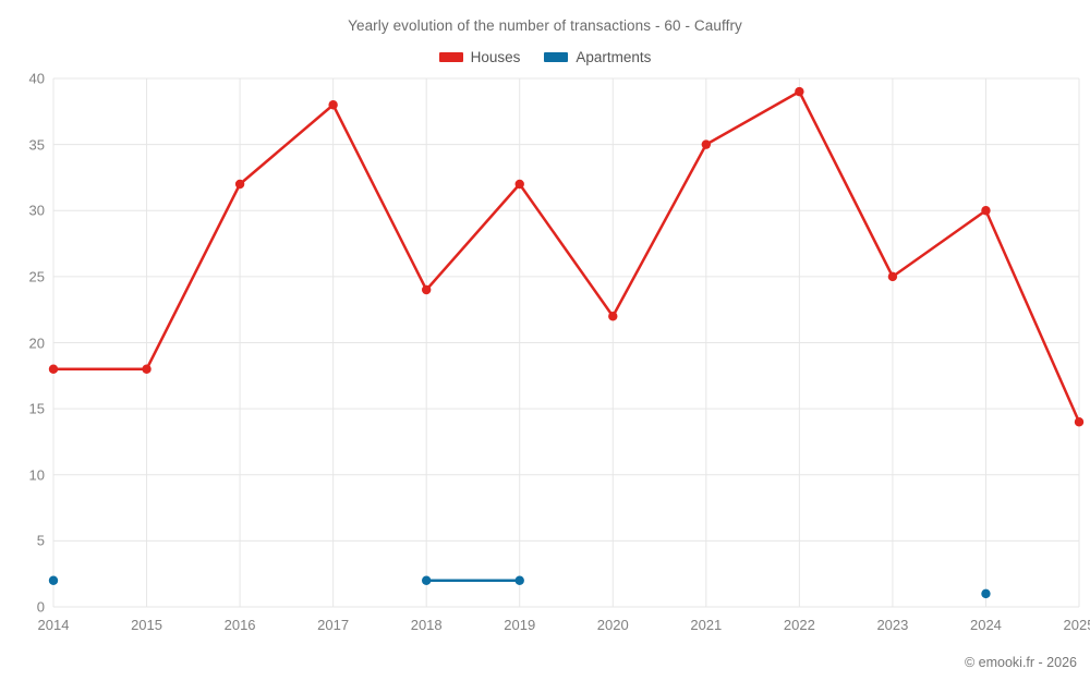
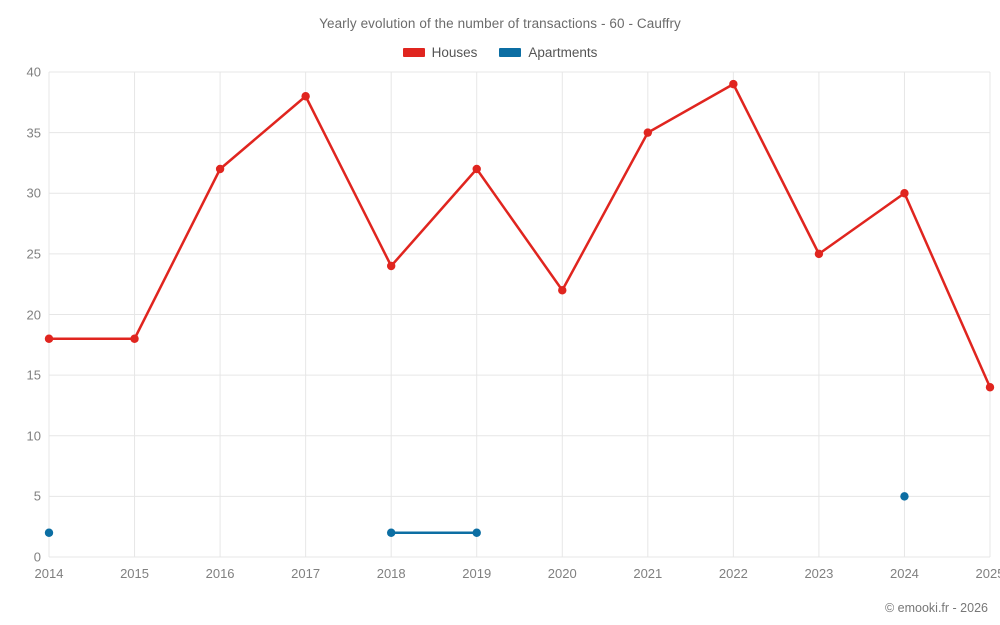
Apartments/2024: 1 -> 5
